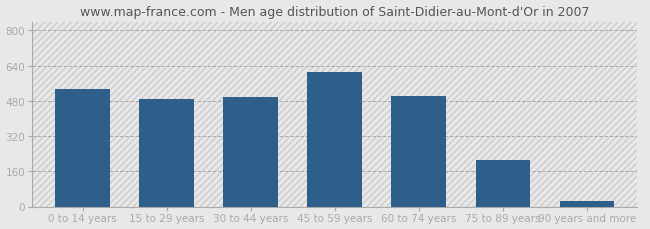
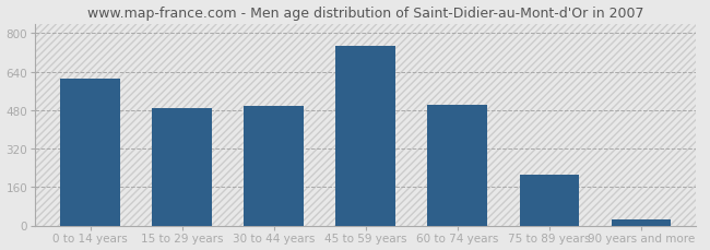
0 to 14 years: 535 -> 610
45 to 59 years: 610 -> 745
